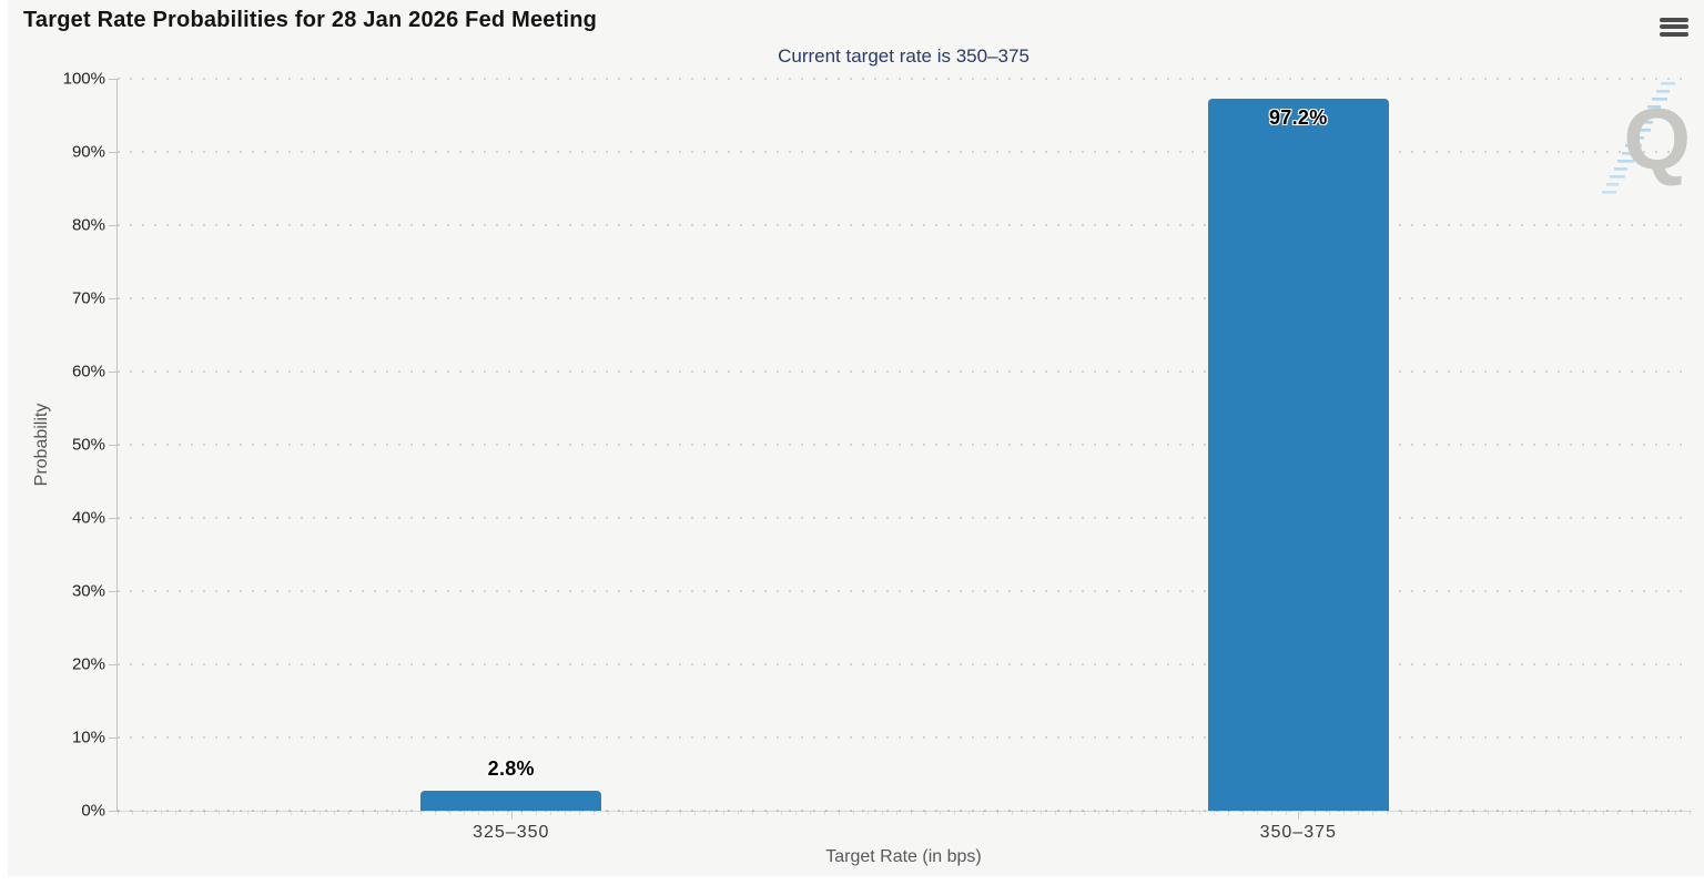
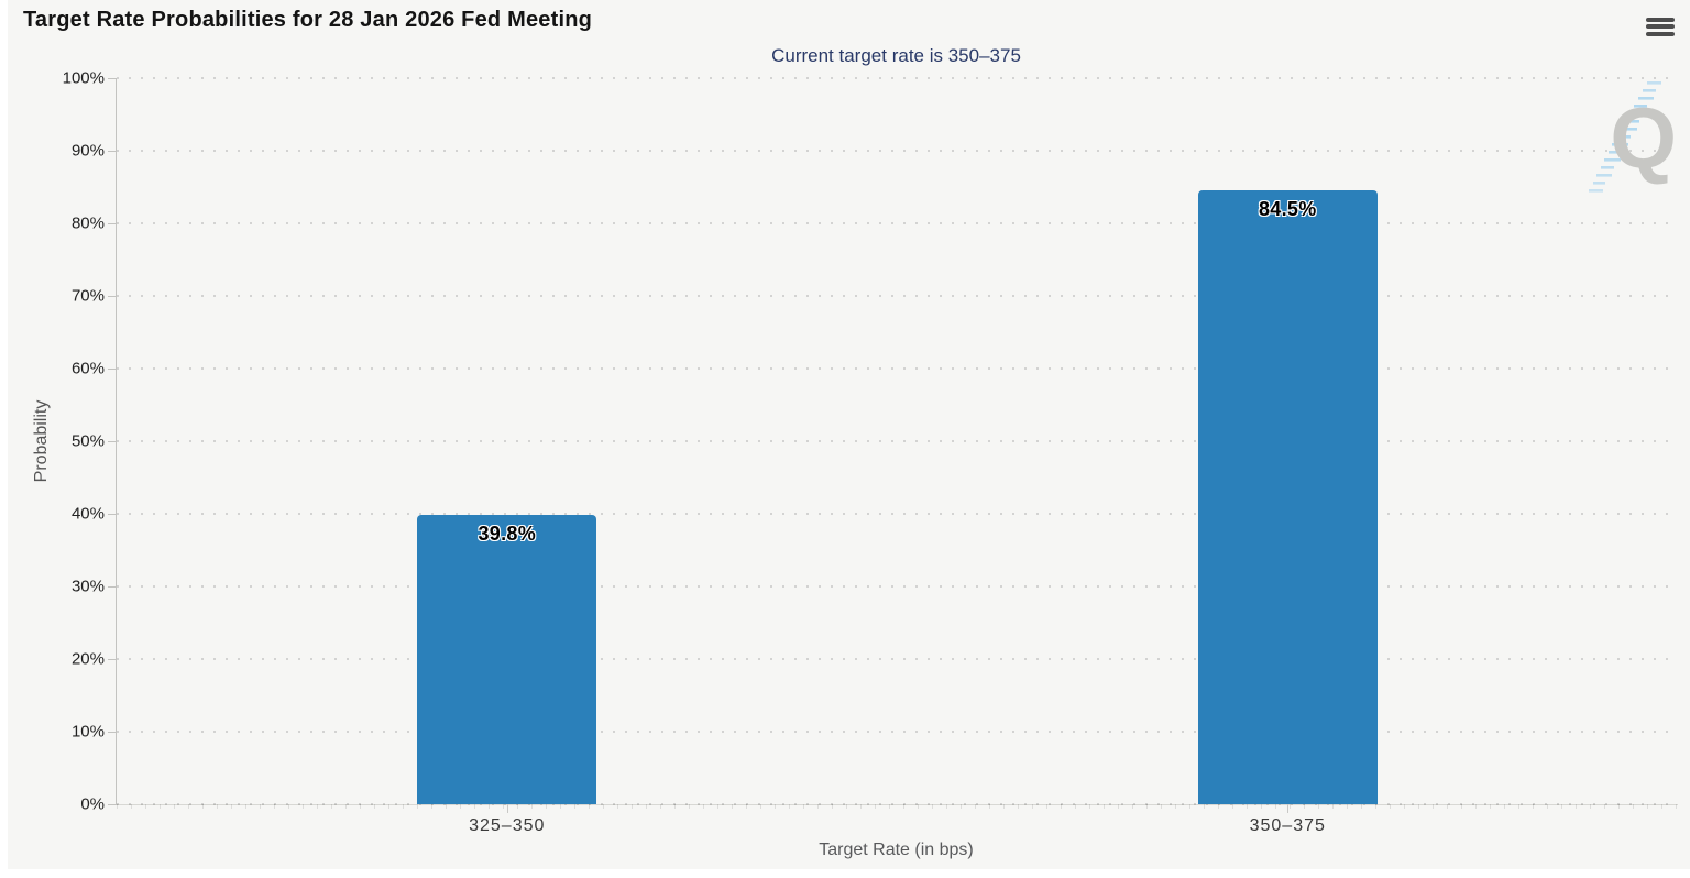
325–350: 2.8% -> 39.8%
350–375: 97.2% -> 84.5%
